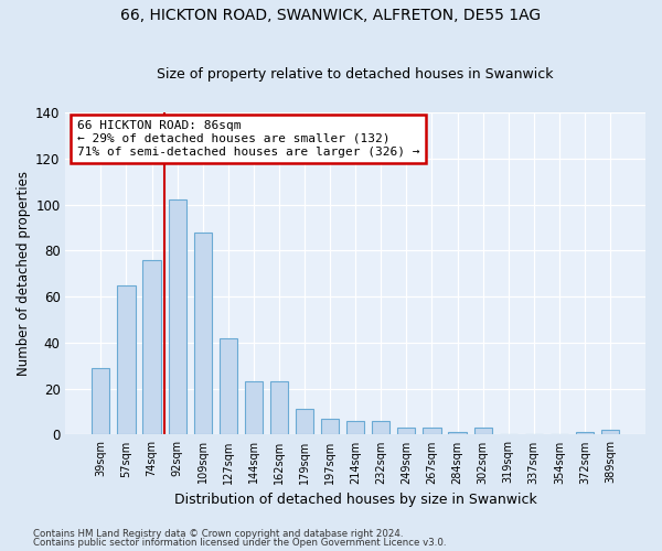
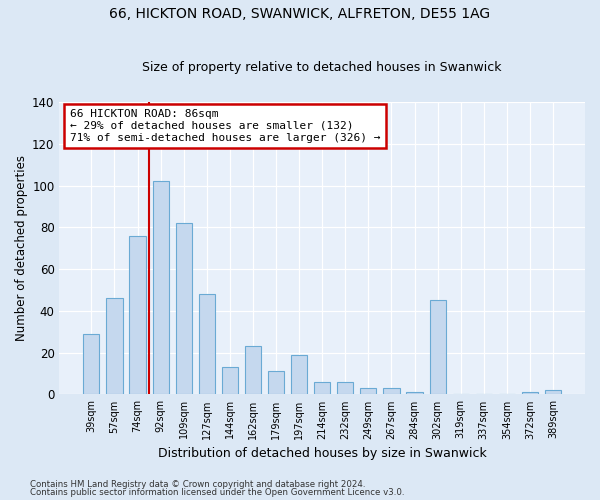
57sqm: 65 -> 46
109sqm: 88 -> 82
127sqm: 42 -> 48
144sqm: 23 -> 13
197sqm: 7 -> 19
302sqm: 3 -> 45
